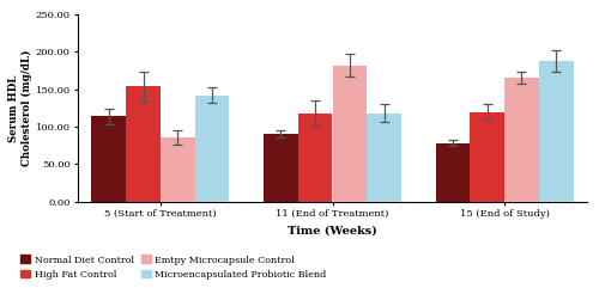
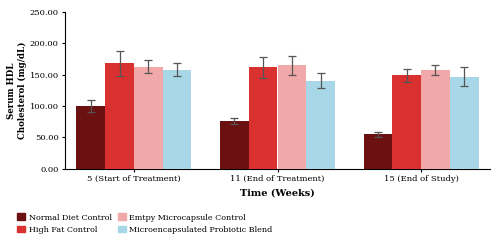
Normal Diet Control/5 (Start of Treatment): 114 -> 100
High Fat Control/5 (Start of Treatment): 154 -> 168
Emtpy Microcapsule Control/5 (Start of Treatment): 86 -> 163
Microencapsulated Probiotic Blend/5 (Start of Treatment): 142 -> 158
Normal Diet Control/11 (End of Treatment): 90 -> 76
High Fat Control/11 (End of Treatment): 118 -> 162
Emtpy Microcapsule Control/11 (End of Treatment): 182 -> 165
Microencapsulated Probiotic Blend/11 (End of Treatment): 118 -> 140
Normal Diet Control/15 (End of Study): 78 -> 55
High Fat Control/15 (End of Study): 120 -> 149
Emtpy Microcapsule Control/15 (End of Study): 166 -> 157
Microencapsulated Probiotic Blend/15 (End of Study): 188 -> 147
